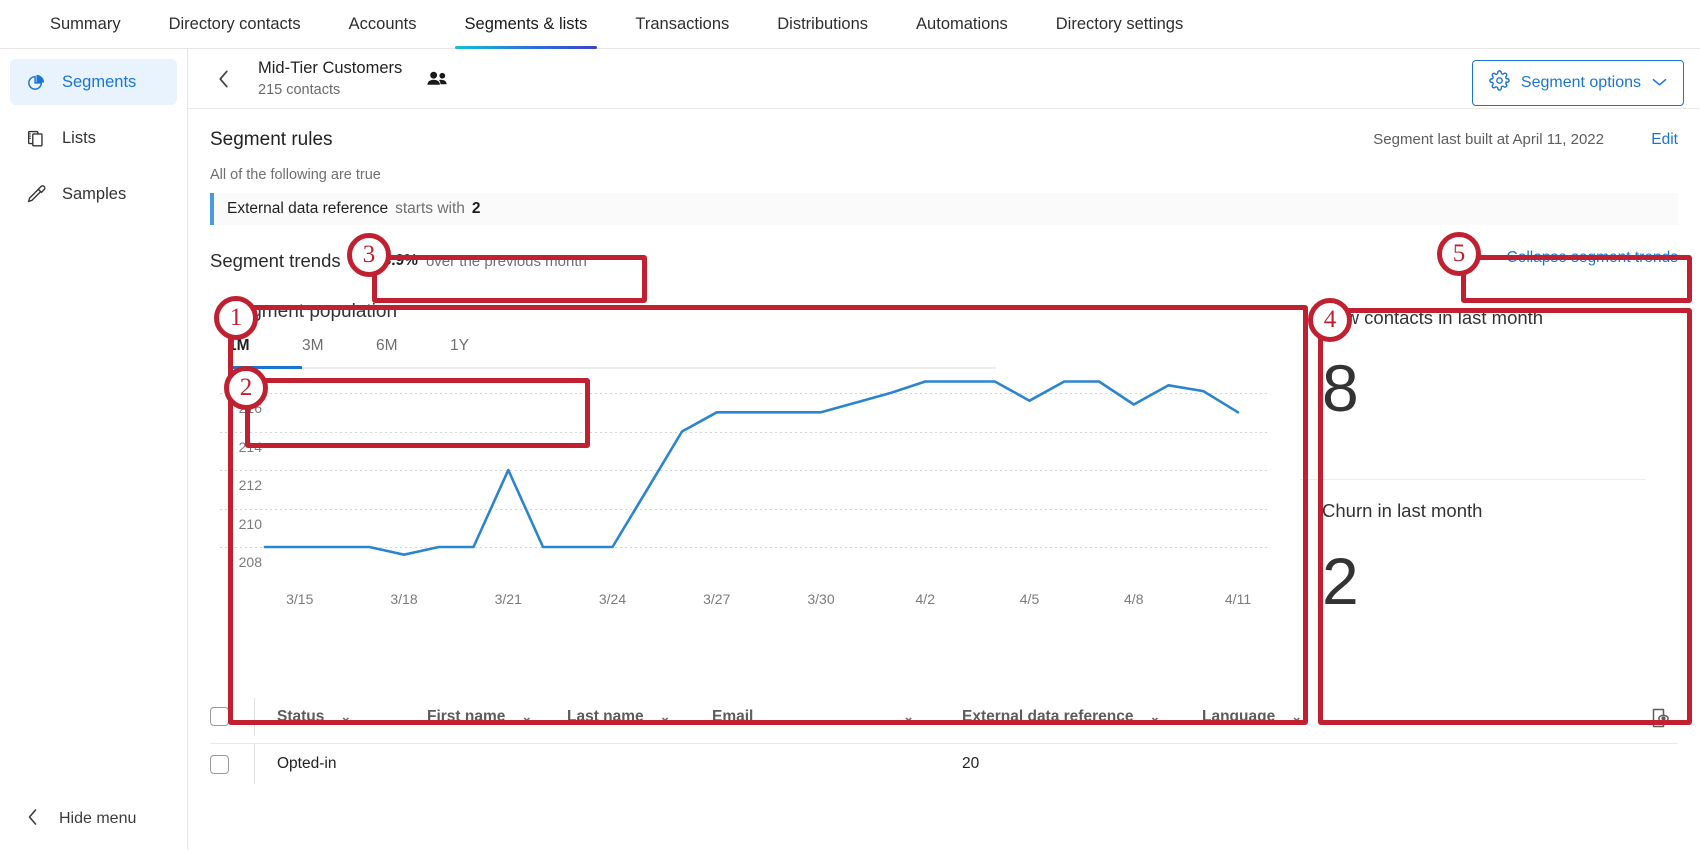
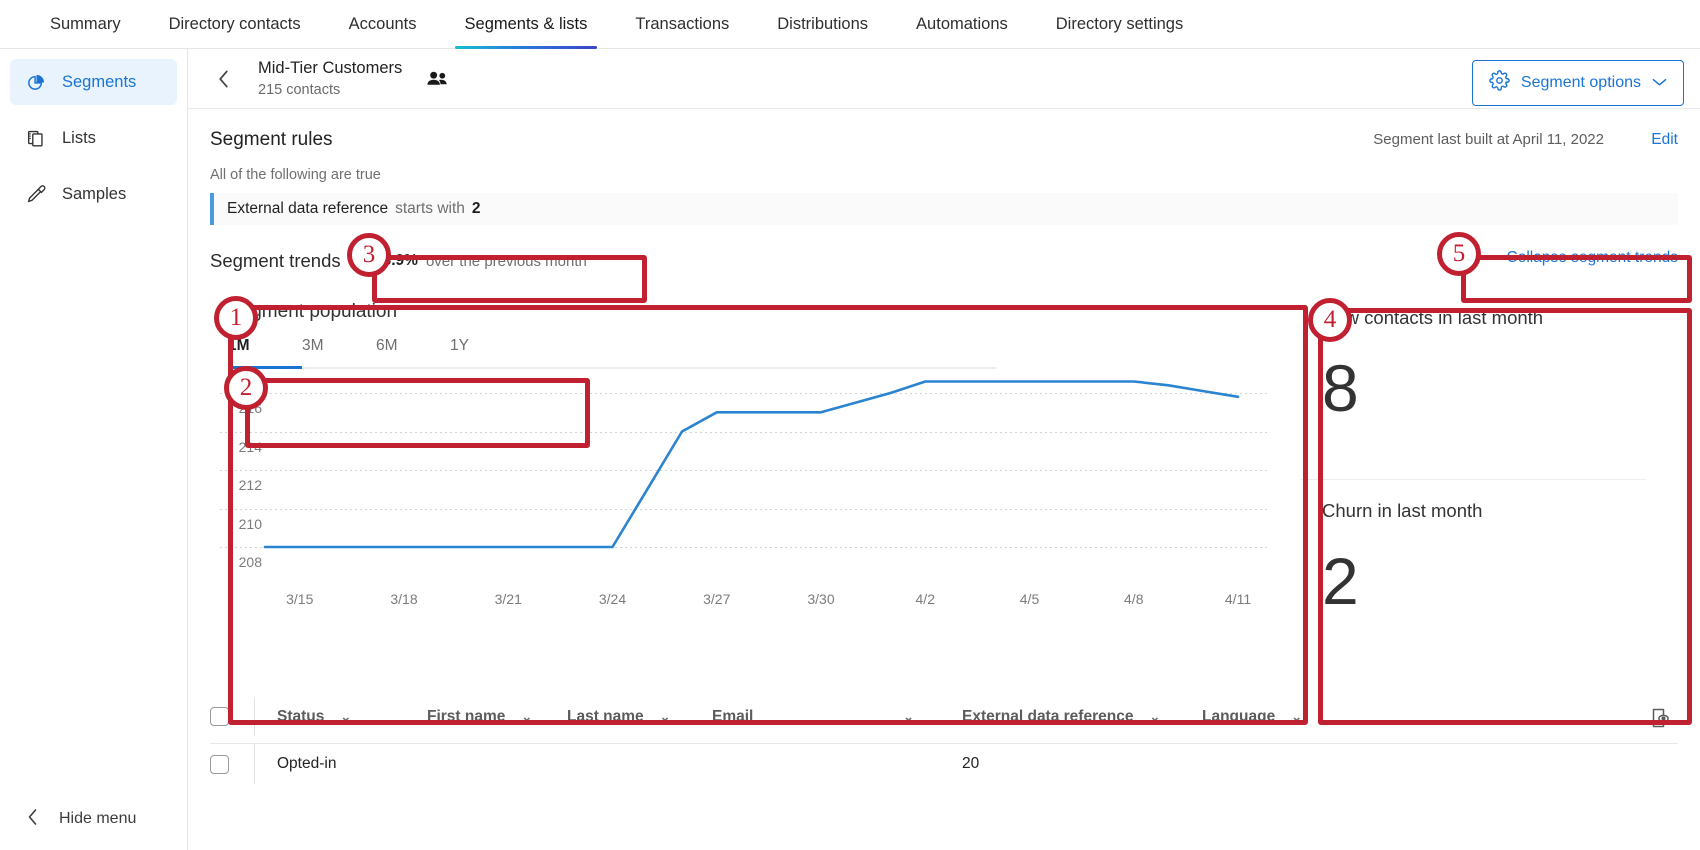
3/18: 207.6 -> 208.0
3/21: 212.0 -> 208.0
4/5: 215.6 -> 216.6
4/8: 215.4 -> 216.6
4/11: 215.0 -> 215.8
